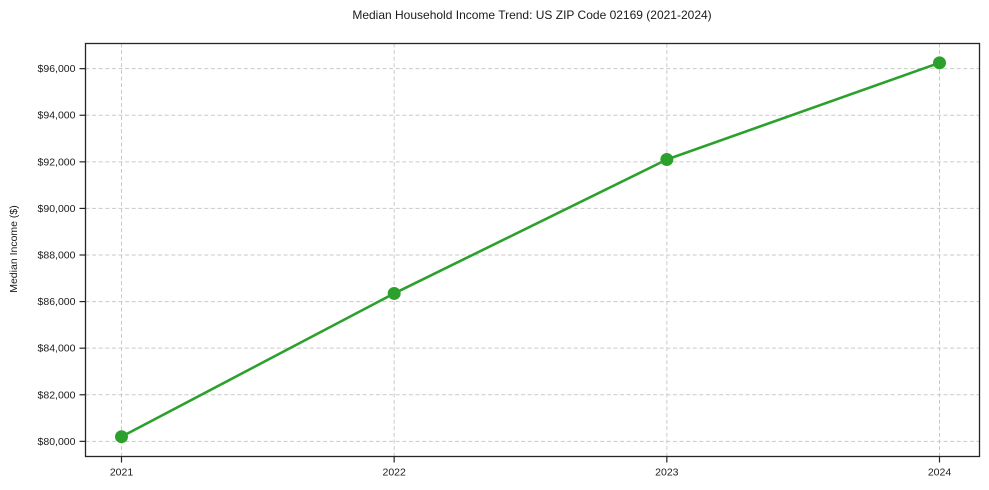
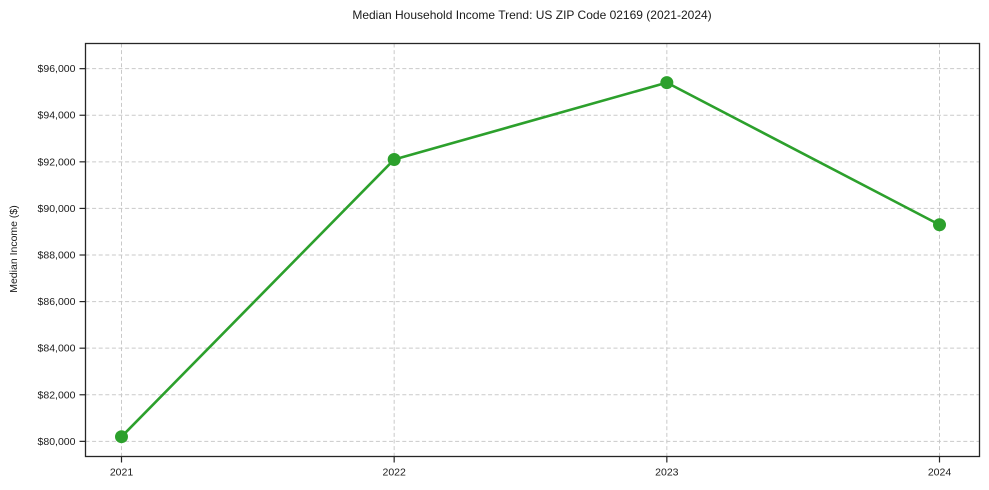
2022: $86400 -> $92100
2023: $92100 -> $95400
2024: $96200 -> $89300
